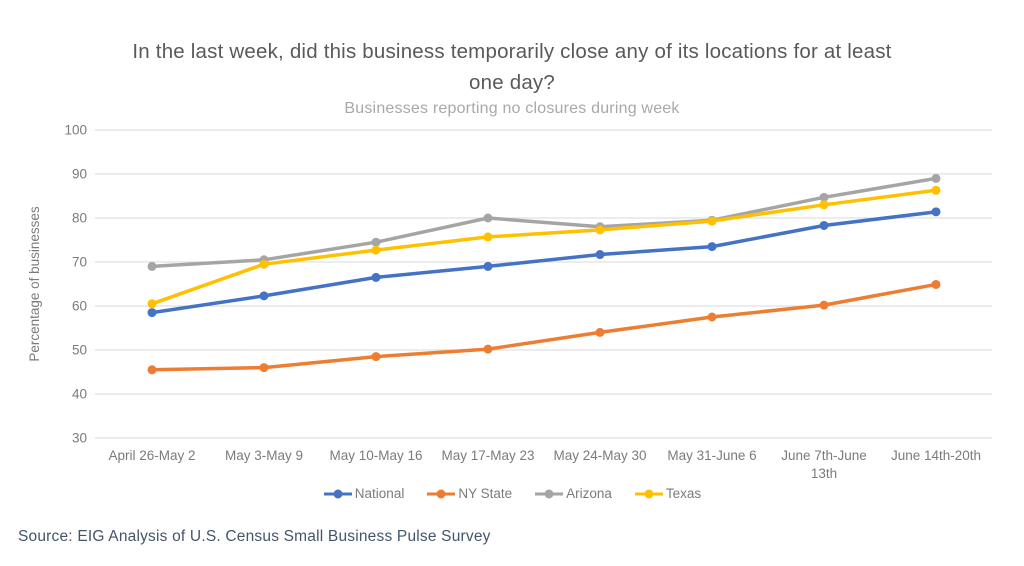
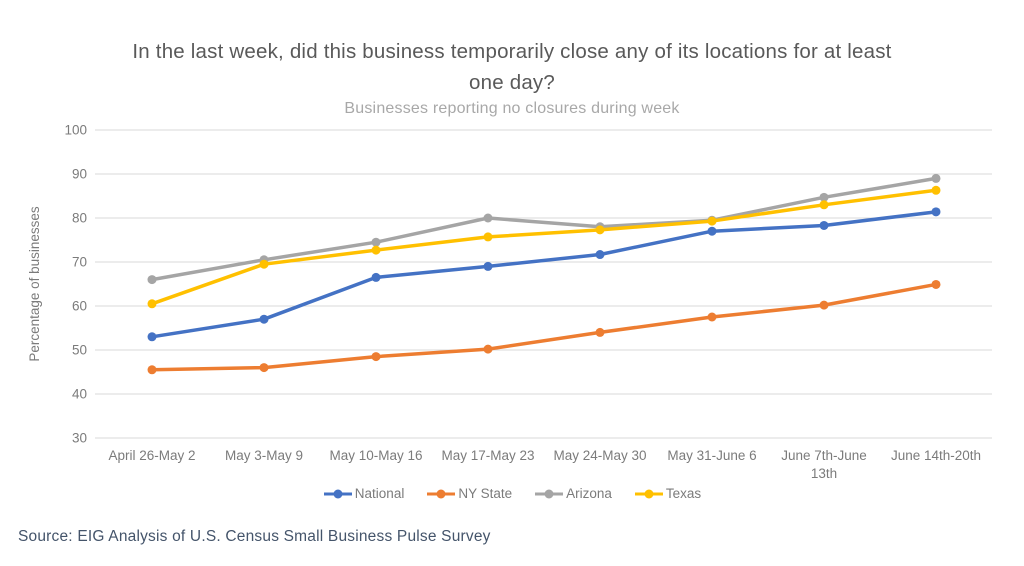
National/April 26-May 2: 58 -> 53
Arizona/April 26-May 2: 69 -> 66
National/May 3-May 9: 62 -> 57
National/May 31-June 6: 74 -> 77
